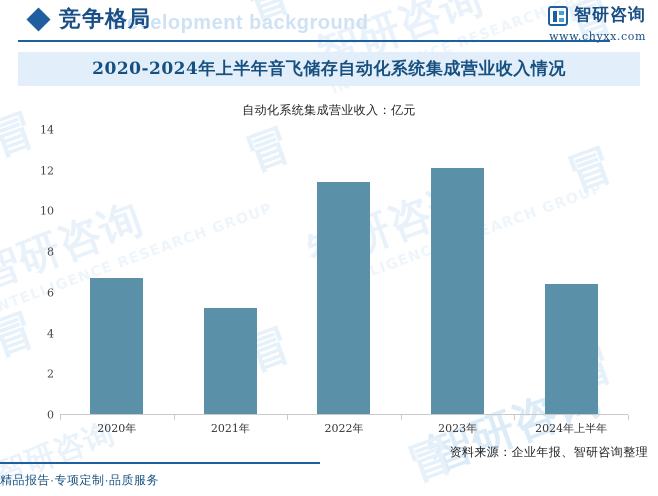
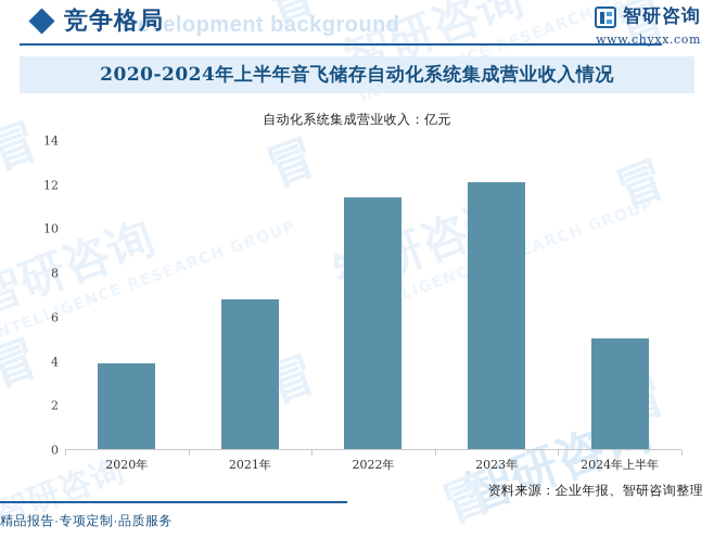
2020年: 6.7 -> 3.9
2021年: 5.2 -> 6.8
2024年上半年: 6.4 -> 5.0
